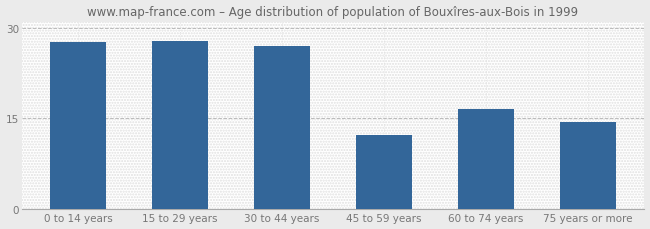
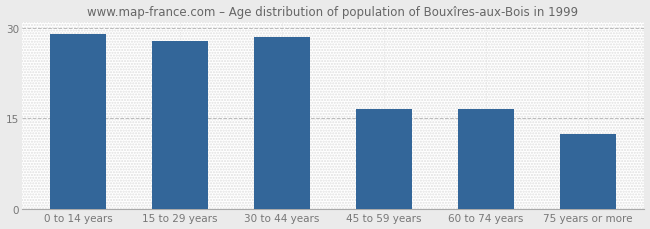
0 to 14 years: 27.6 -> 29.0
30 to 44 years: 27.0 -> 28.4
45 to 59 years: 12.2 -> 16.5
75 years or more: 14.4 -> 12.5
